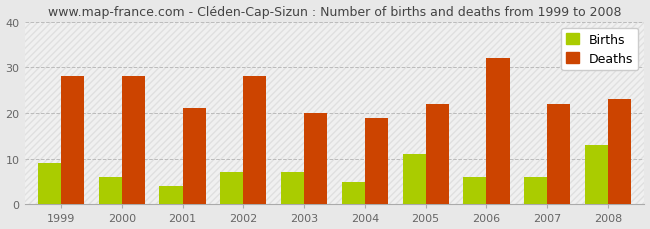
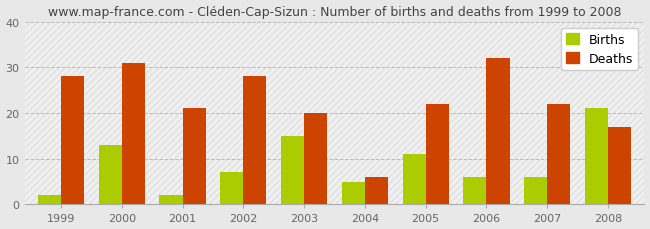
Births/1999: 9 -> 2
Births/2000: 6 -> 13
Deaths/2000: 28 -> 31
Births/2001: 4 -> 2
Births/2003: 7 -> 15
Deaths/2004: 19 -> 6
Births/2008: 13 -> 21
Deaths/2008: 23 -> 17
